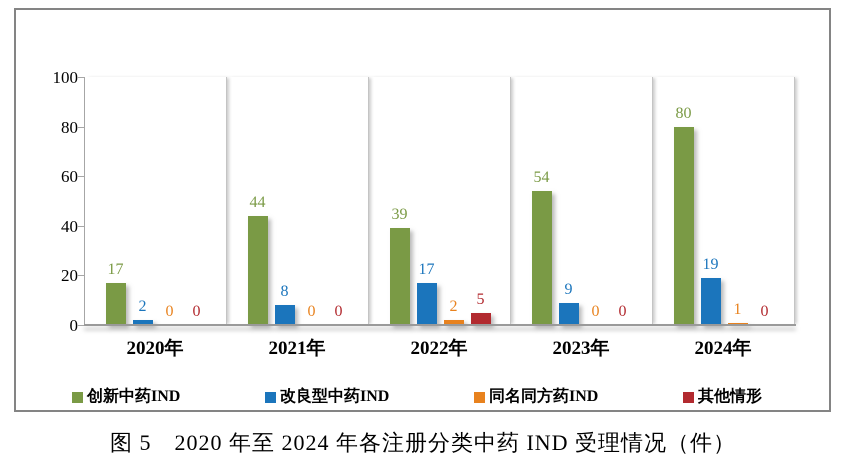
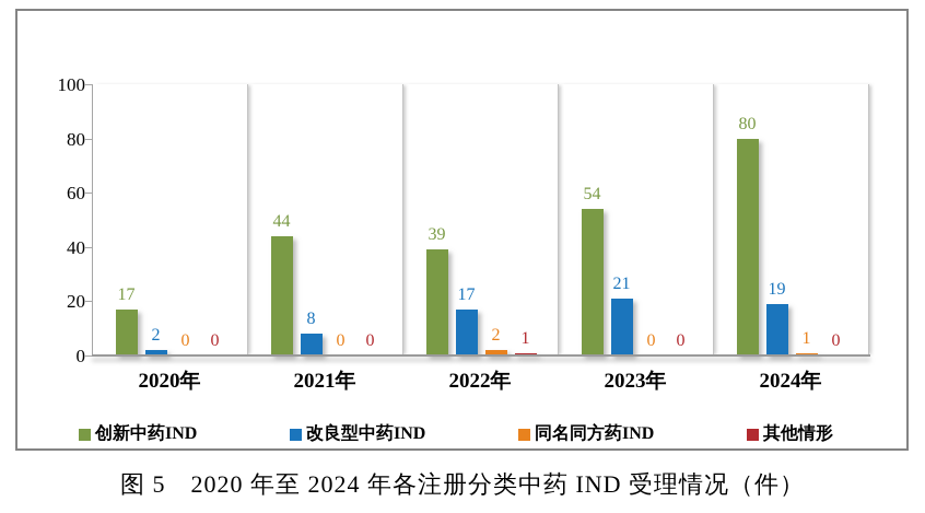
其他情形/2022年: 5 -> 1
改良型中药IND/2023年: 9 -> 21
